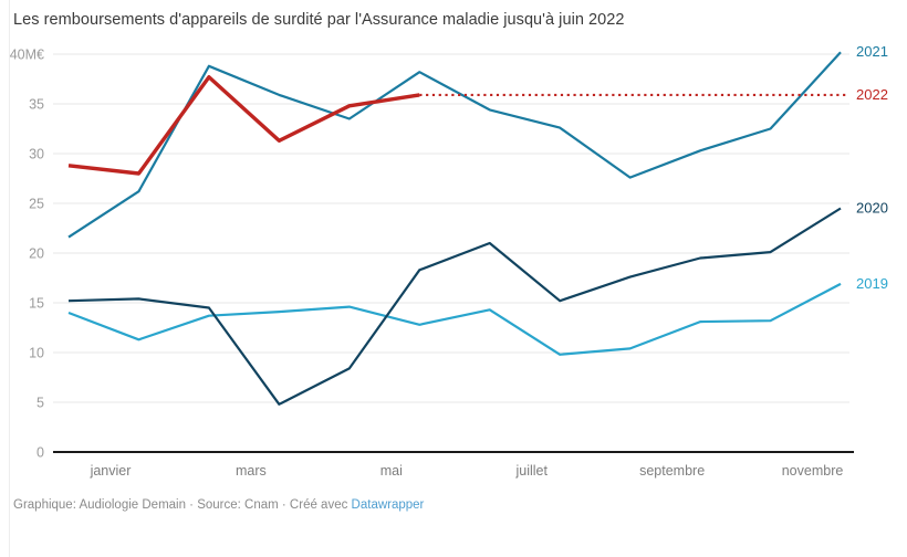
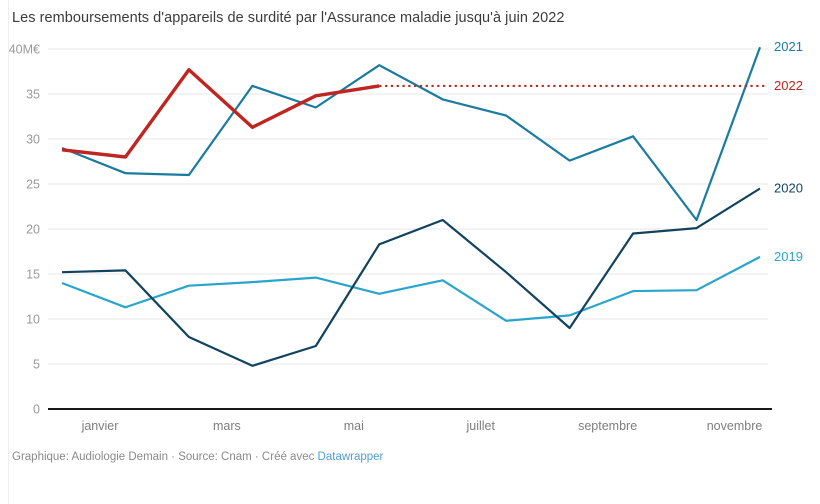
2021/janvier: 22 -> 29
2020/mars: 14 -> 8
2021/mars: 39 -> 26
2020/mai: 8 -> 7
2020/septembre: 18 -> 9
2021/novembre: 32 -> 21
